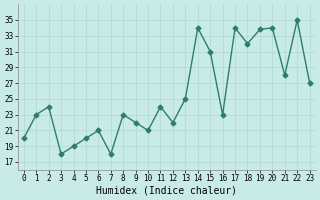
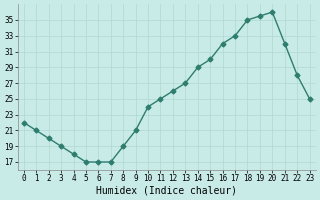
0: 20.0 -> 22.0
1: 23.0 -> 21.0
2: 24.0 -> 20.0
3: 18.0 -> 19.0
4: 19.0 -> 18.0
5: 20.0 -> 17.0
6: 21.0 -> 17.0
7: 18.0 -> 17.0
8: 23.0 -> 19.0
9: 22.0 -> 21.0
10: 21.0 -> 24.0
11: 24.0 -> 25.0
12: 22.0 -> 26.0
13: 25.0 -> 27.0
14: 34.0 -> 29.0
15: 31.0 -> 30.0
16: 23.0 -> 32.0
17: 34.0 -> 33.0
18: 32.0 -> 35.0
19: 33.8 -> 35.5
20: 34.0 -> 36.0
21: 28.0 -> 32.0
22: 35.0 -> 28.0
23: 27.0 -> 25.0
